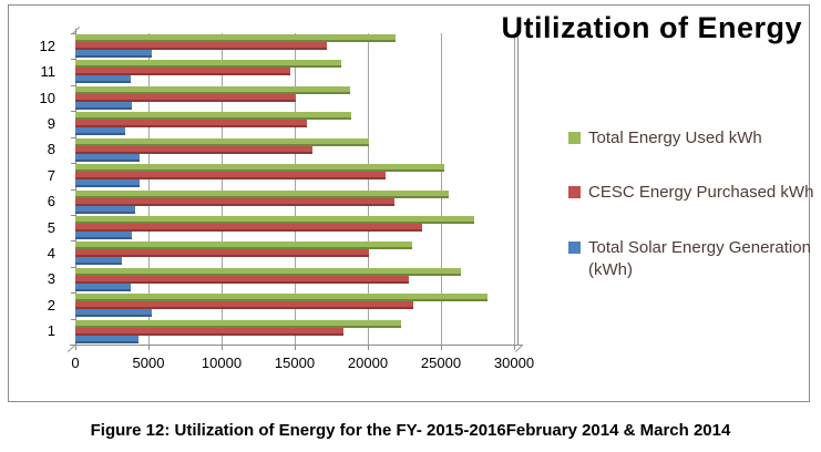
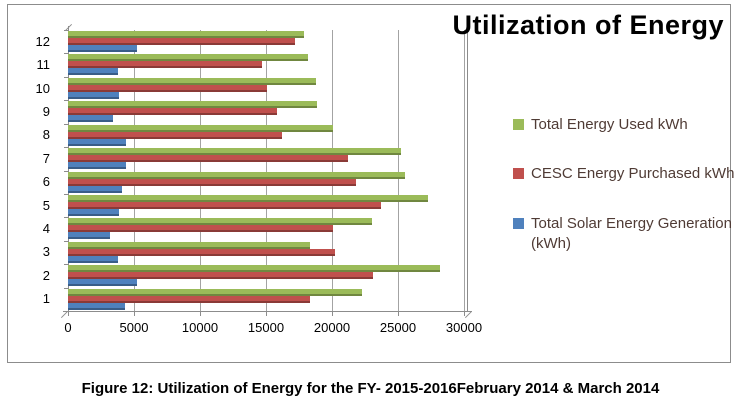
Total Energy Used kWh/3: 26400 -> 18300
CESC Energy Purchased kWh/3: 22800 -> 20200
Total Energy Used kWh/12: 21900 -> 17900
